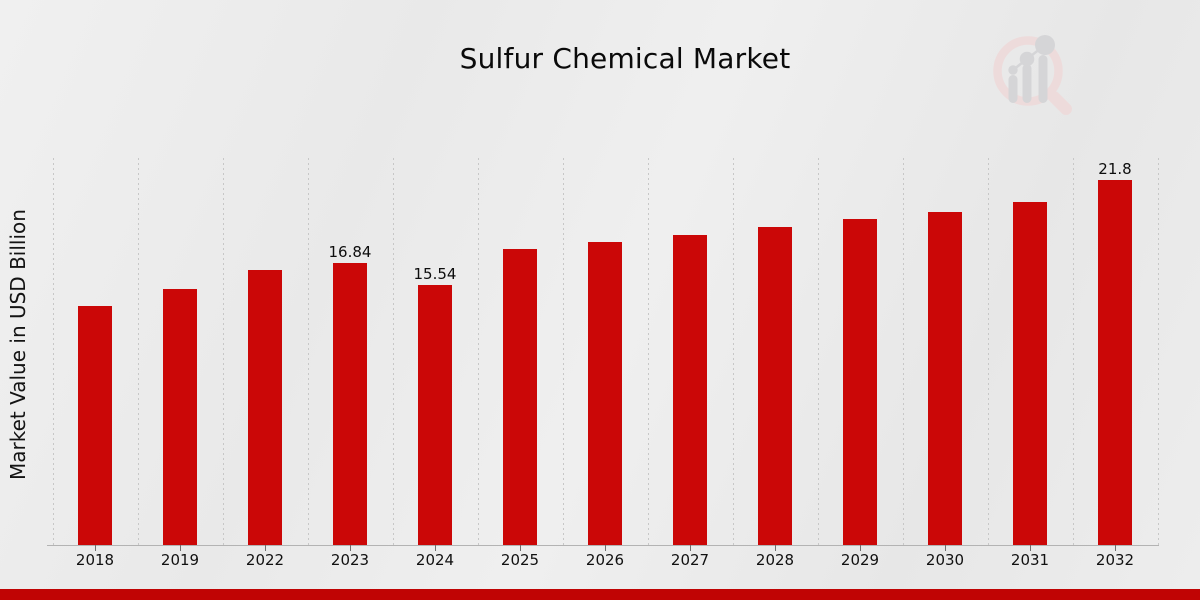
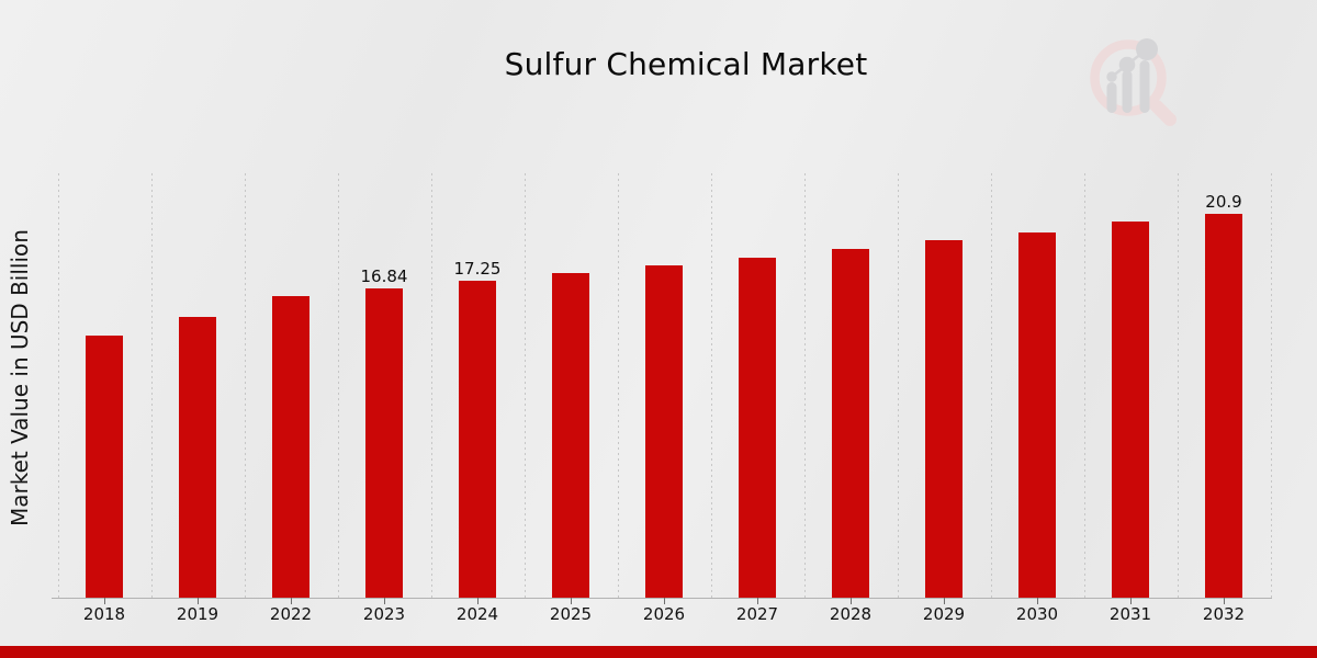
2024: 15.54 -> 17.25
2032: 21.8 -> 20.9
